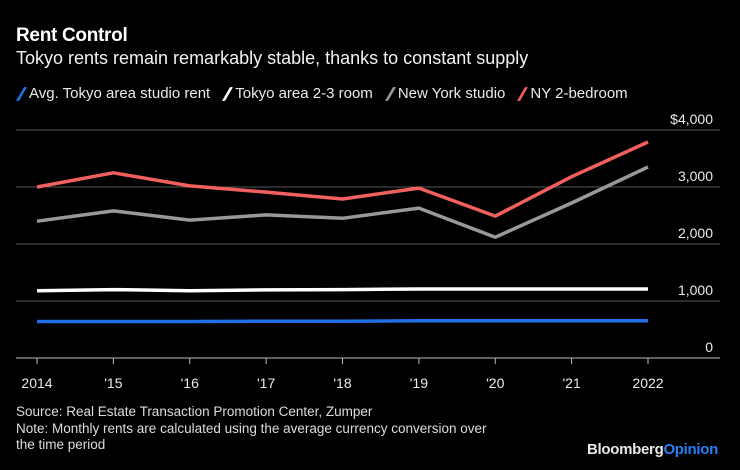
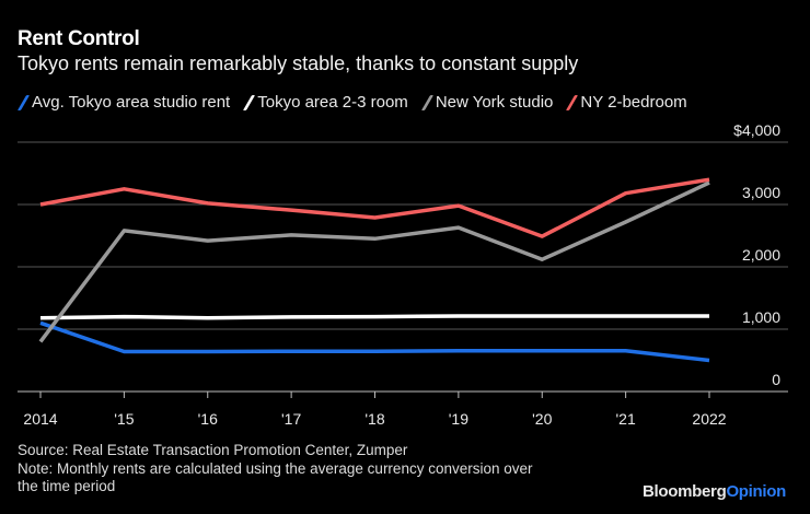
Avg. Tokyo area studio rent/2014: $600 -> $1100
New York studio/2014: $2400 -> $800
Avg. Tokyo area studio rent/2022: $700 -> $500
NY 2-bedroom/2022: $3800 -> $3400
